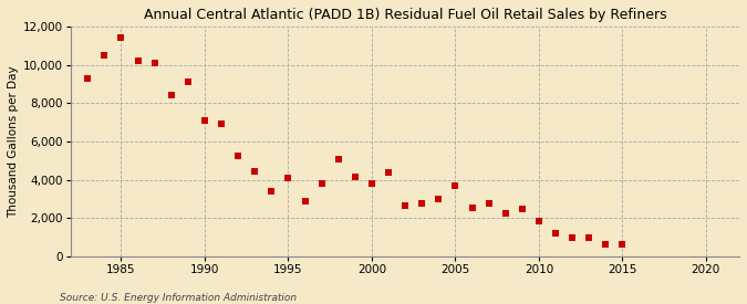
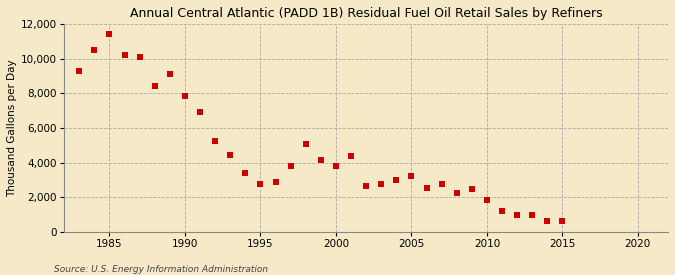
1990: 7,100 -> 7,800
1995: 4,100 -> 2,800
2005: 3,700 -> 3,200
